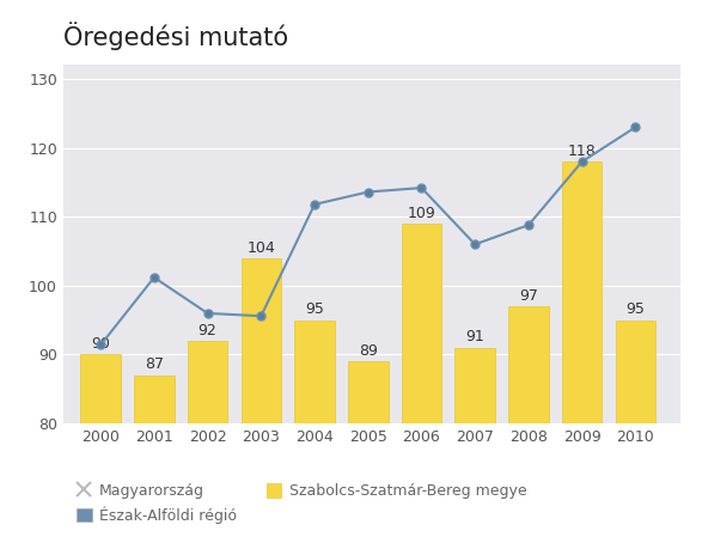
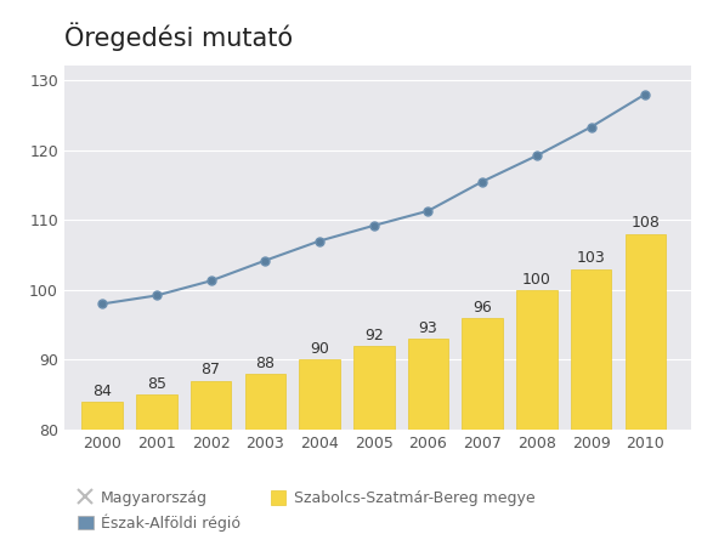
Szabolcs-Szatmár-Bereg megye/2000: 90 -> 84
Észak-Alföldi régió/2000: 91.4 -> 98.0
Szabolcs-Szatmár-Bereg megye/2001: 87 -> 85
Észak-Alföldi régió/2001: 101.2 -> 99.2
Szabolcs-Szatmár-Bereg megye/2002: 92 -> 87
Észak-Alföldi régió/2002: 96.0 -> 101.3
Szabolcs-Szatmár-Bereg megye/2003: 104 -> 88
Észak-Alföldi régió/2003: 95.6 -> 104.2
Szabolcs-Szatmár-Bereg megye/2004: 95 -> 90
Észak-Alföldi régió/2004: 111.8 -> 107.0
Szabolcs-Szatmár-Bereg megye/2005: 89 -> 92
Észak-Alföldi régió/2005: 113.6 -> 109.2
Szabolcs-Szatmár-Bereg megye/2006: 109 -> 93
Észak-Alföldi régió/2006: 114.2 -> 111.3
Szabolcs-Szatmár-Bereg megye/2007: 91 -> 96
Észak-Alföldi régió/2007: 106.0 -> 115.5
Szabolcs-Szatmár-Bereg megye/2008: 97 -> 100
Észak-Alföldi régió/2008: 108.8 -> 119.2
Szabolcs-Szatmár-Bereg megye/2009: 118 -> 103
Észak-Alföldi régió/2009: 118.0 -> 123.3
Szabolcs-Szatmár-Bereg megye/2010: 95 -> 108
Észak-Alföldi régió/2010: 123.0 -> 128.0
